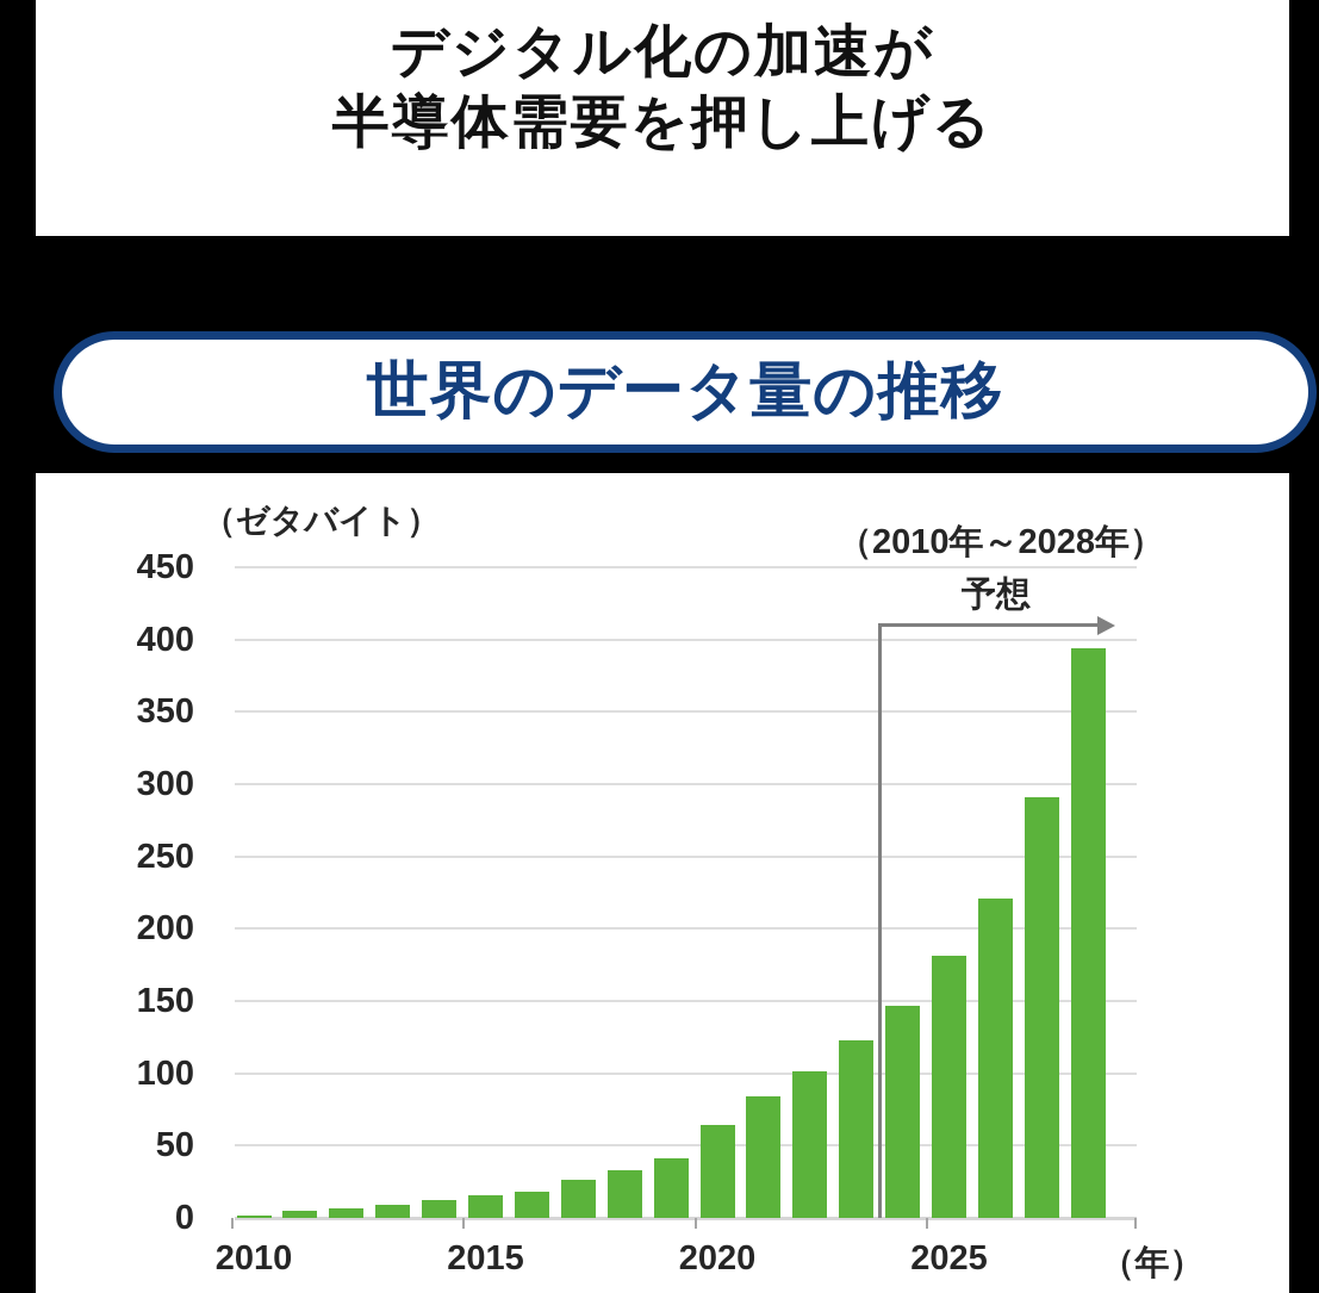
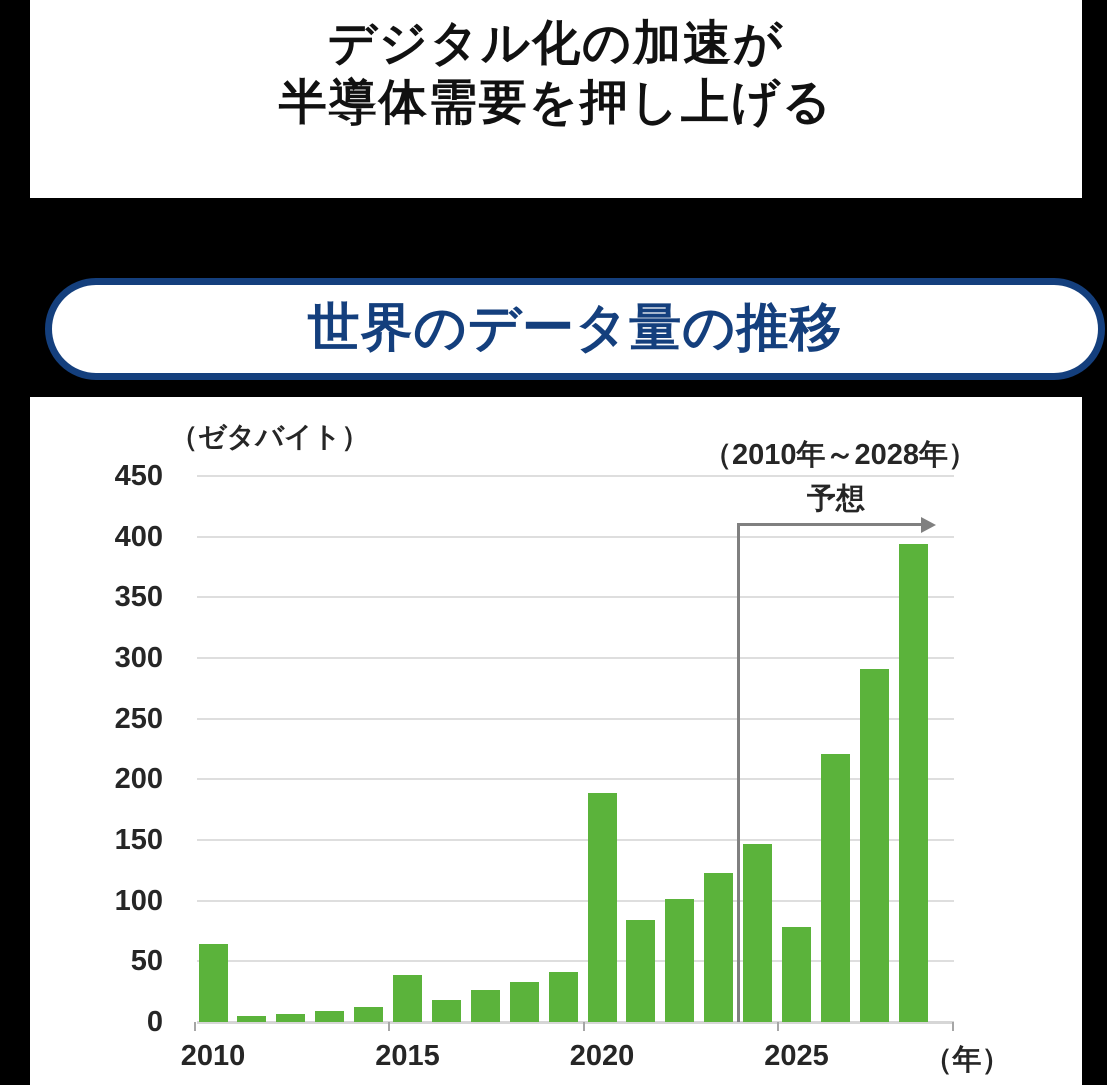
2010: 2 -> 64
2015: 16 -> 39
2020: 64 -> 189
2025: 181 -> 78
